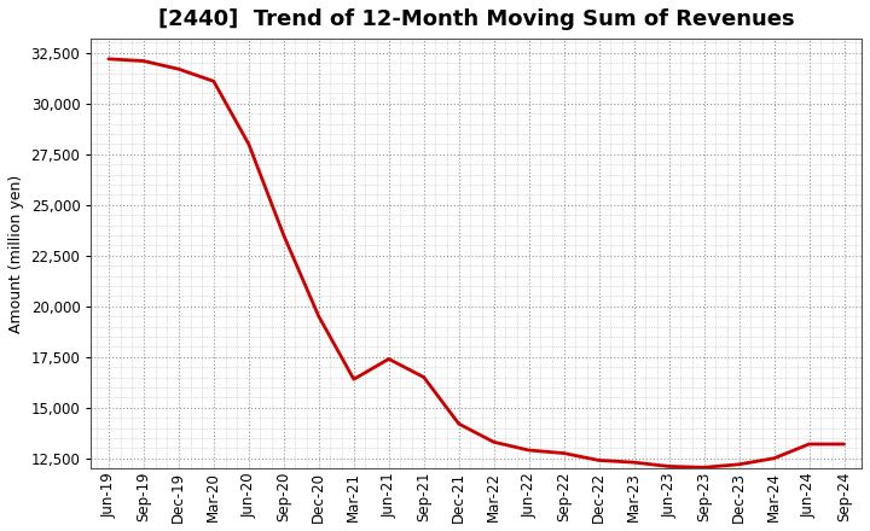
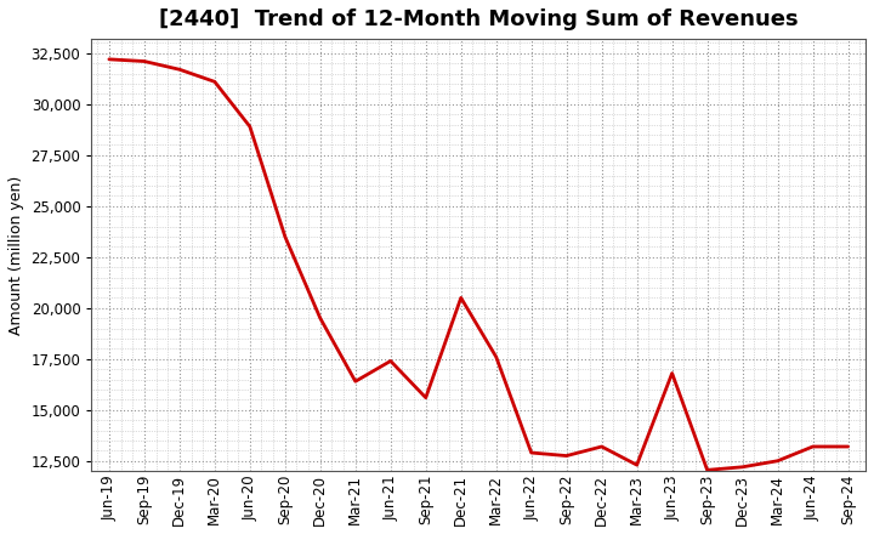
Jun-20: 28,000 -> 28,900
Sep-21: 16,500 -> 15,600
Dec-21: 14,200 -> 20,500
Mar-22: 13,300 -> 17,600
Dec-22: 12,400 -> 13,200
Jun-23: 12,100 -> 16,800
